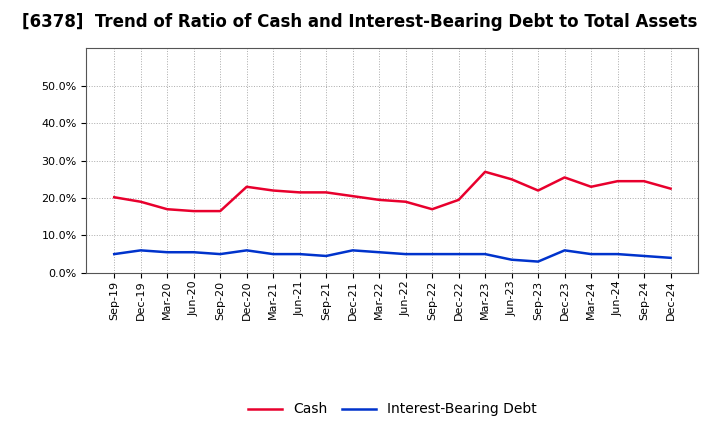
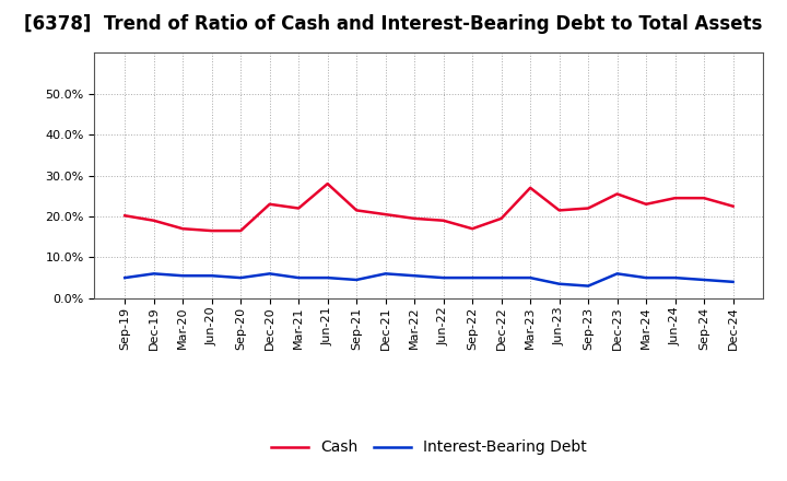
Cash/Jun-21: 21.5% -> 28.0%
Cash/Jun-23: 25.0% -> 21.5%
